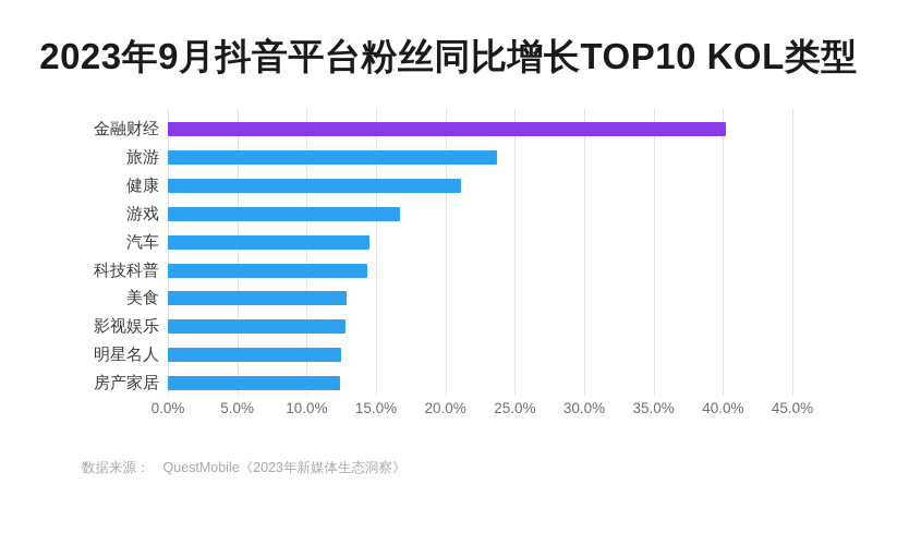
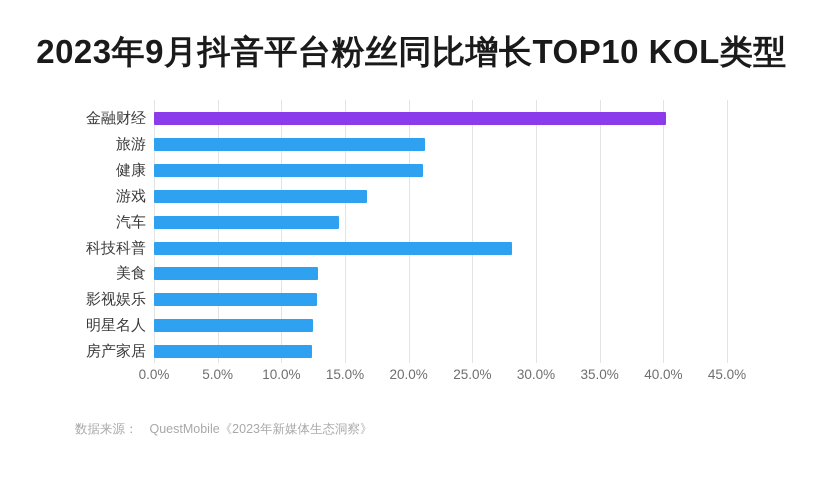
旅游: 23.7% -> 21.3%
科技科普: 14.4% -> 28.1%
